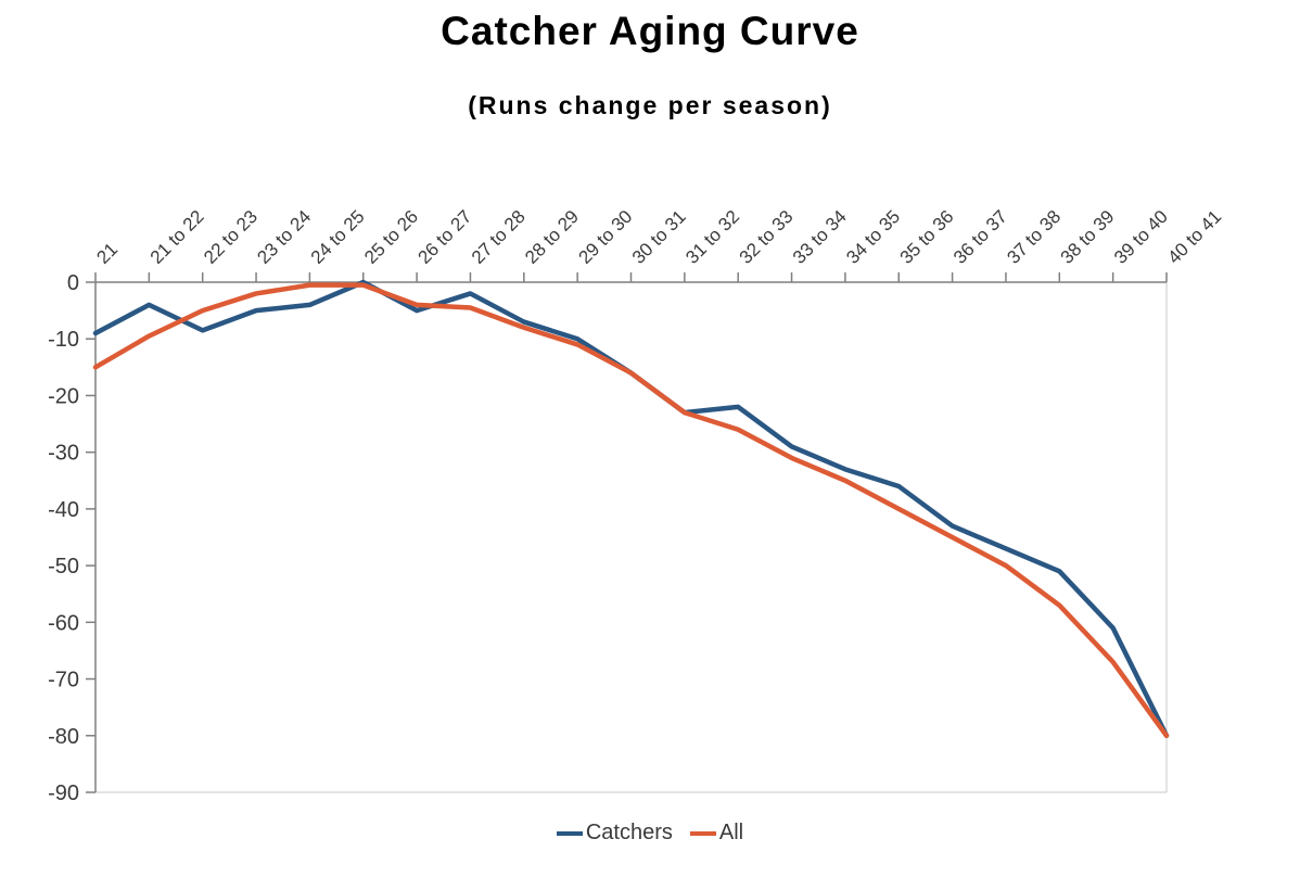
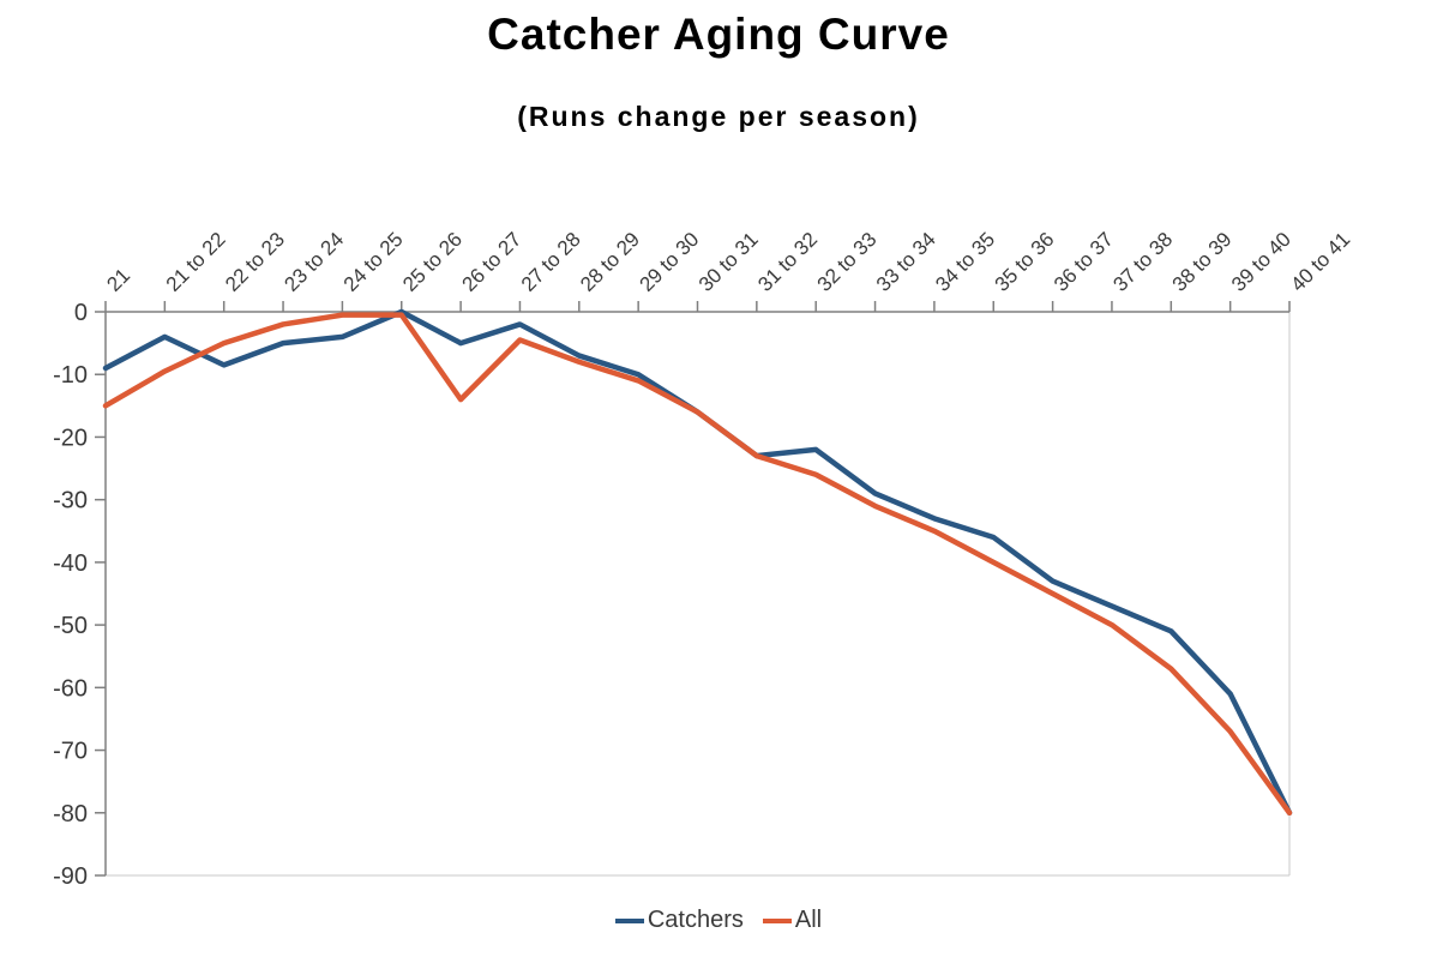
All/26 to 27: -4 -> -14
